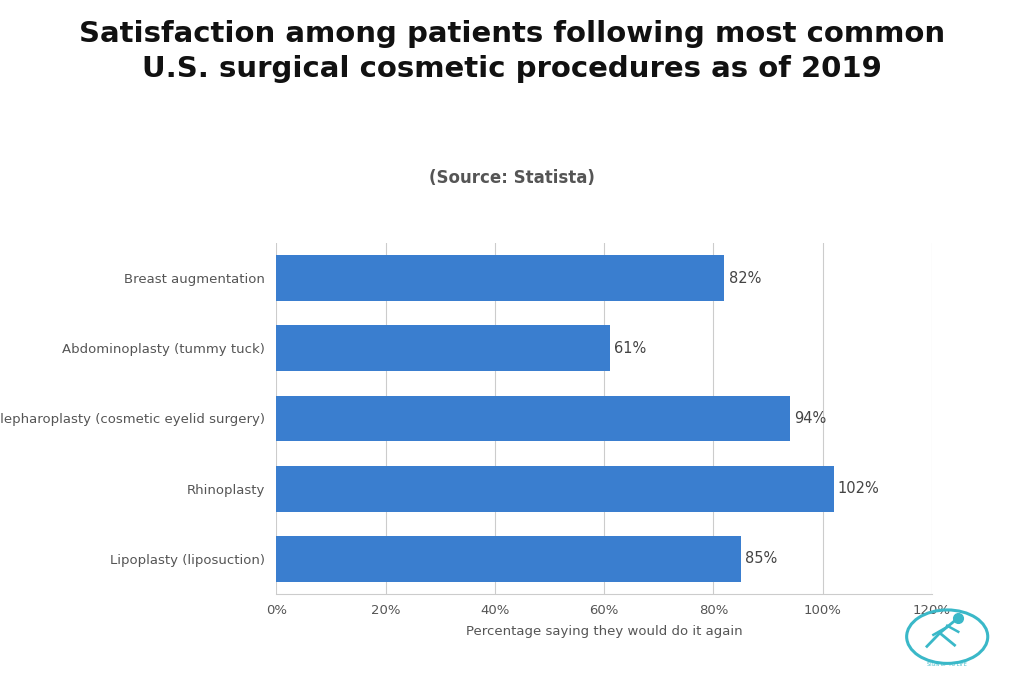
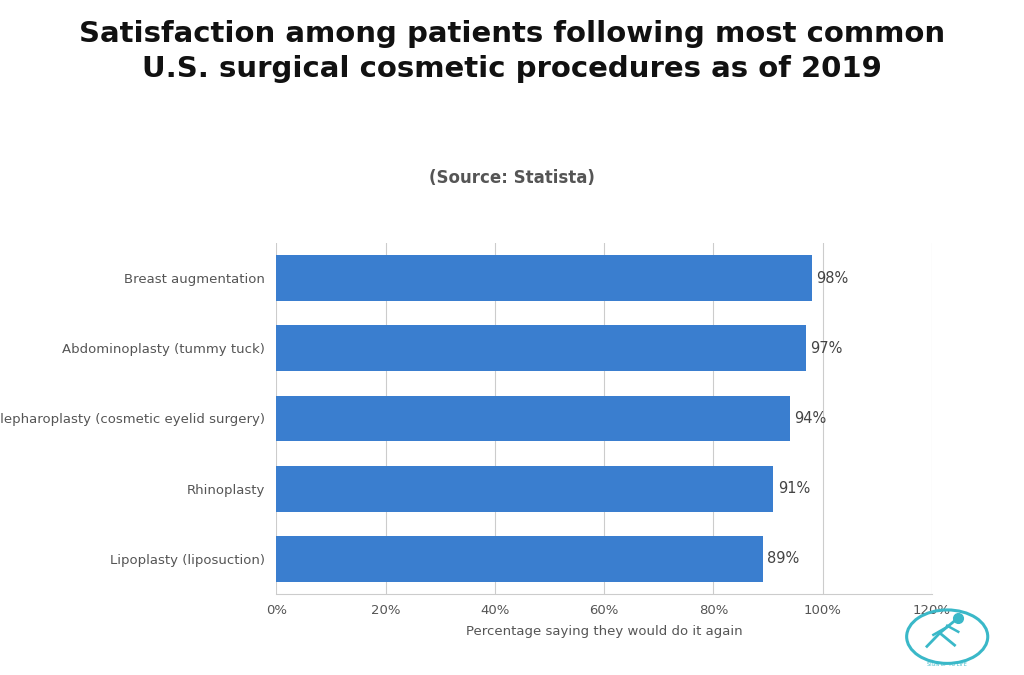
Breast augmentation: 82% -> 98%
Abdominoplasty (tummy tuck): 61% -> 97%
Rhinoplasty: 102% -> 91%
Lipoplasty (liposuction): 85% -> 89%
